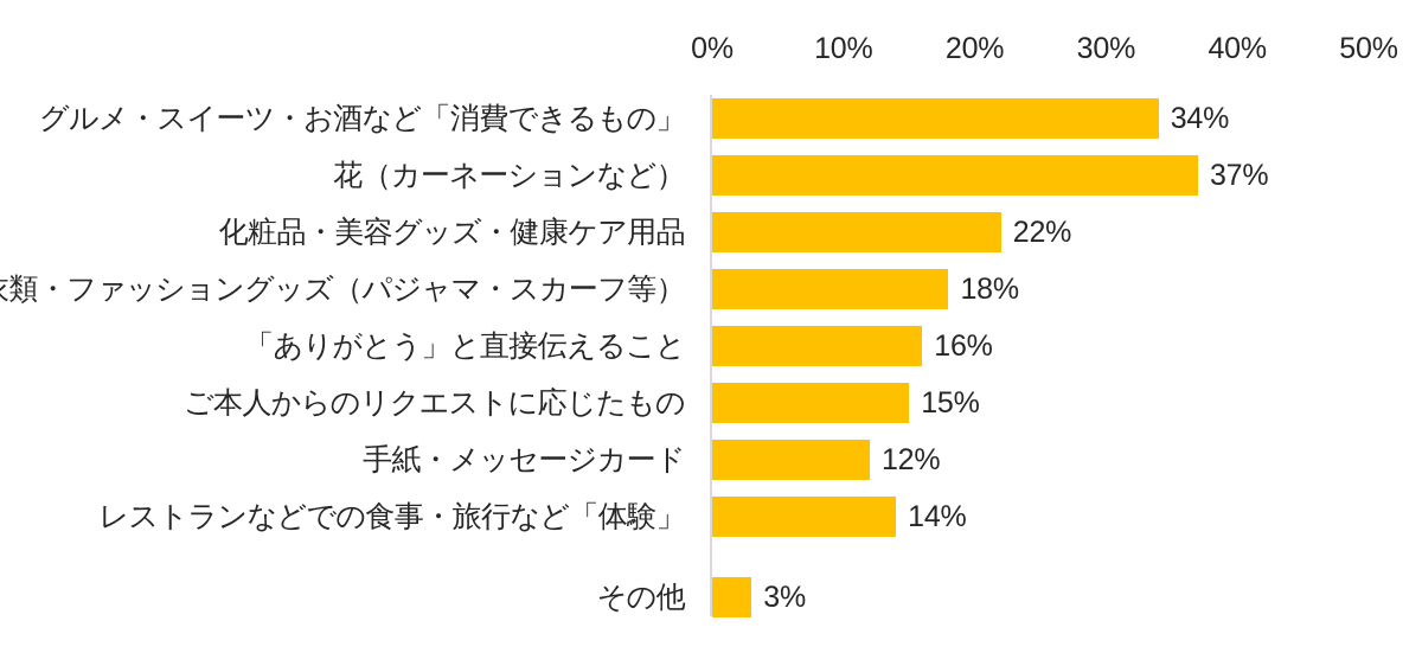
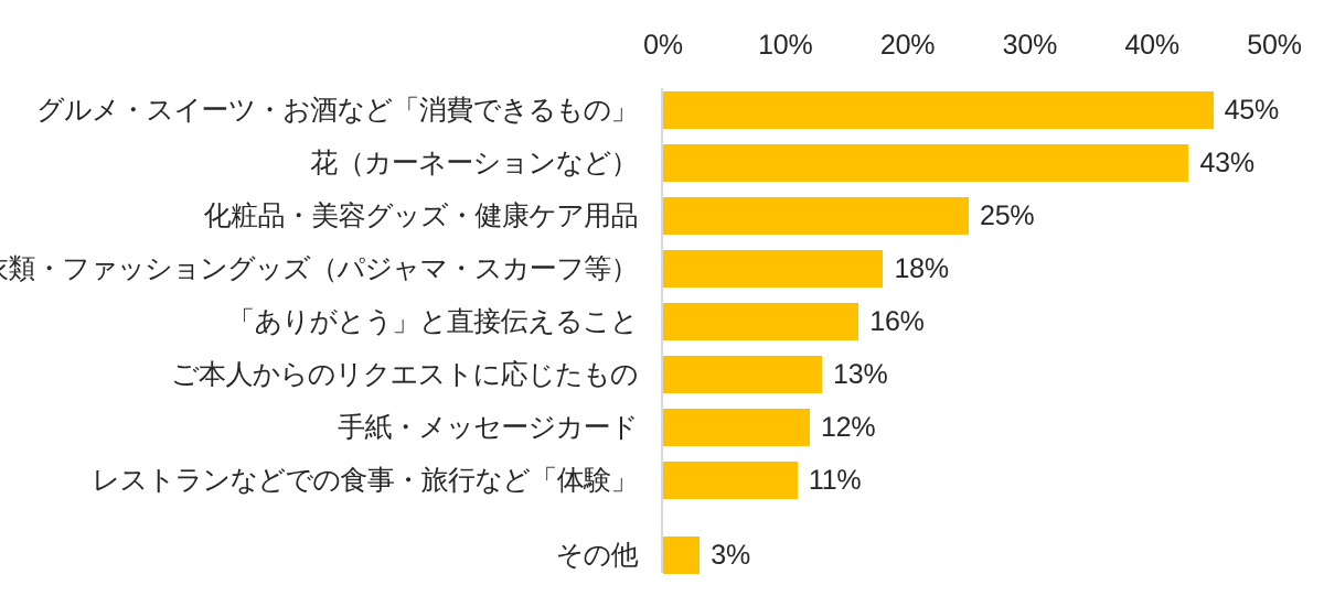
グルメ・スイーツ・お酒など「消費できるもの」: 34% -> 45%
花（カーネーションなど）: 37% -> 43%
化粧品・美容グッズ・健康ケア用品: 22% -> 25%
ご本人からのリクエストに応じたもの: 15% -> 13%
レストランなどでの食事・旅行など「体験」: 14% -> 11%
